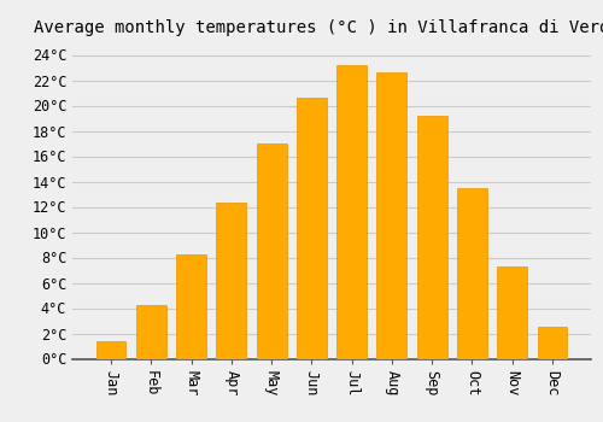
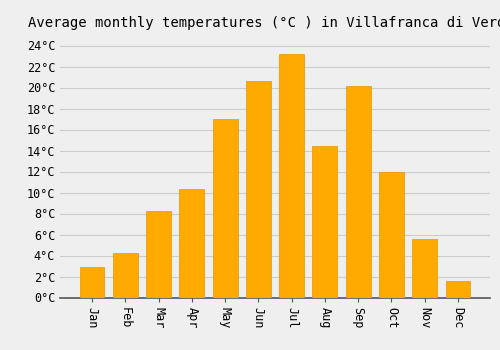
Jan: 1.4°C -> 2.9°C
Apr: 12.3°C -> 10.3°C
Aug: 22.6°C -> 14.4°C
Sep: 19.2°C -> 20.1°C
Oct: 13.5°C -> 12.0°C
Nov: 7.3°C -> 5.6°C
Dec: 2.5°C -> 1.6°C
